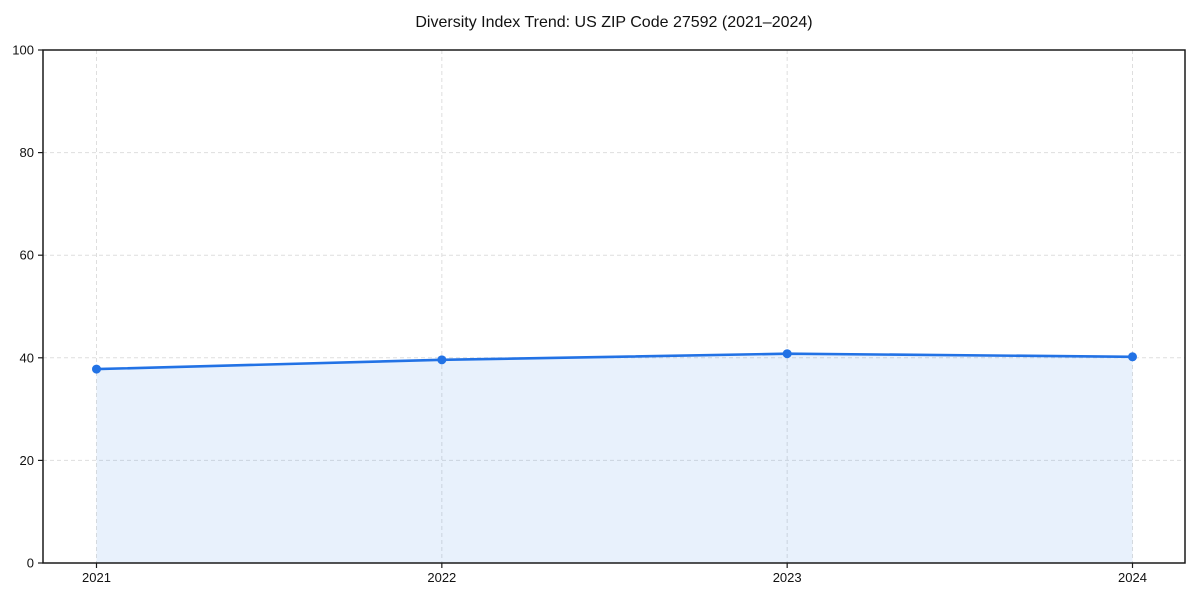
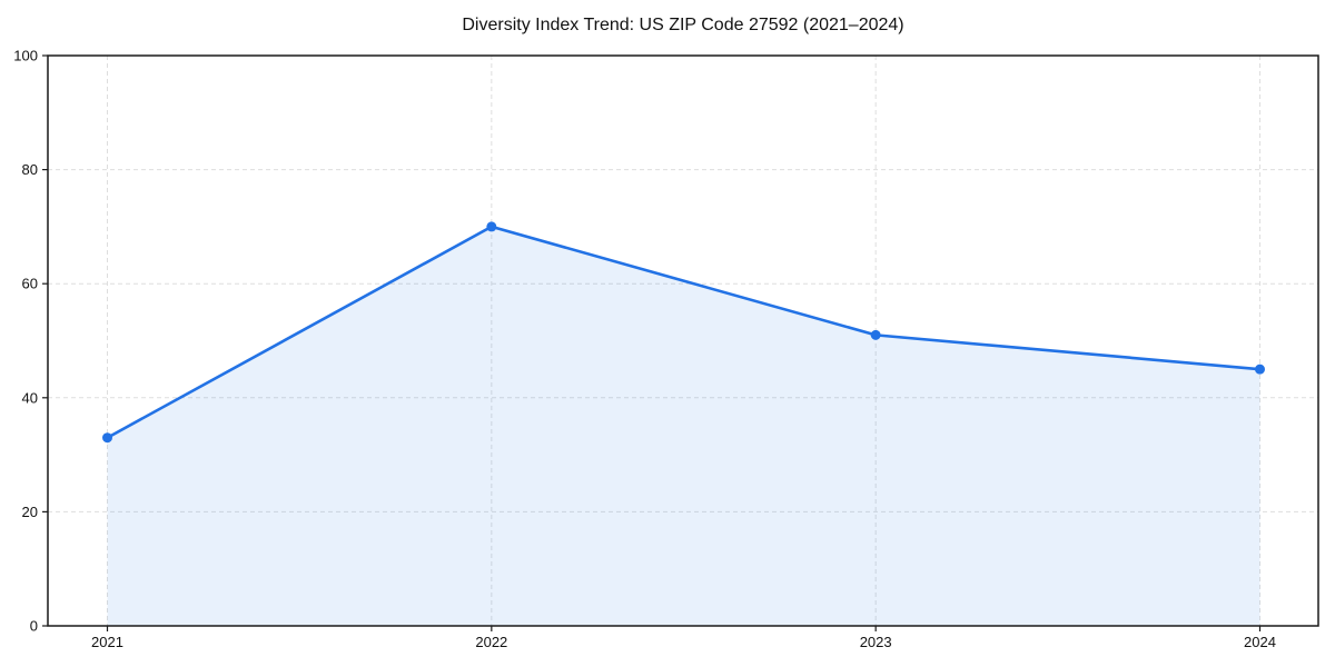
2021: 38 -> 33
2022: 40 -> 70
2023: 41 -> 51
2024: 40 -> 45
